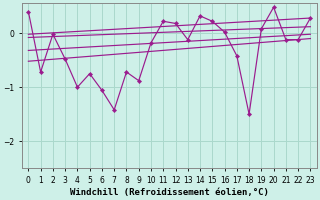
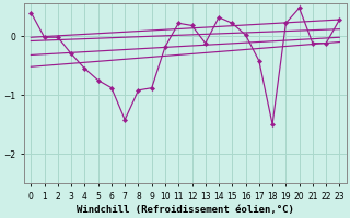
1: -0.72 -> -0.02
3: -0.48 -> -0.30
4: -1.00 -> -0.55
6: -1.06 -> -0.88
8: -0.72 -> -0.92
19: 0.08 -> 0.22
